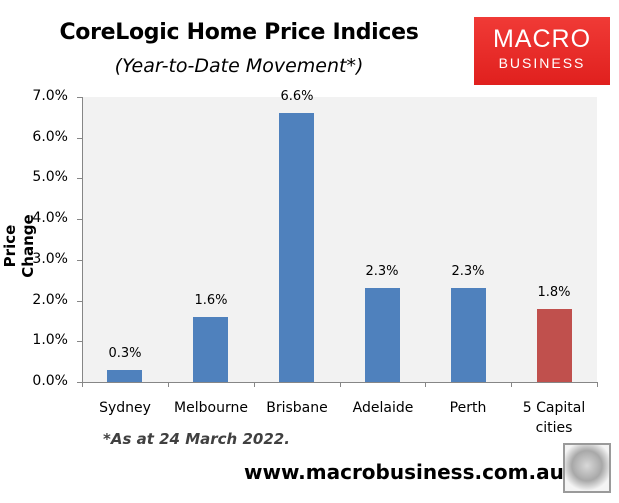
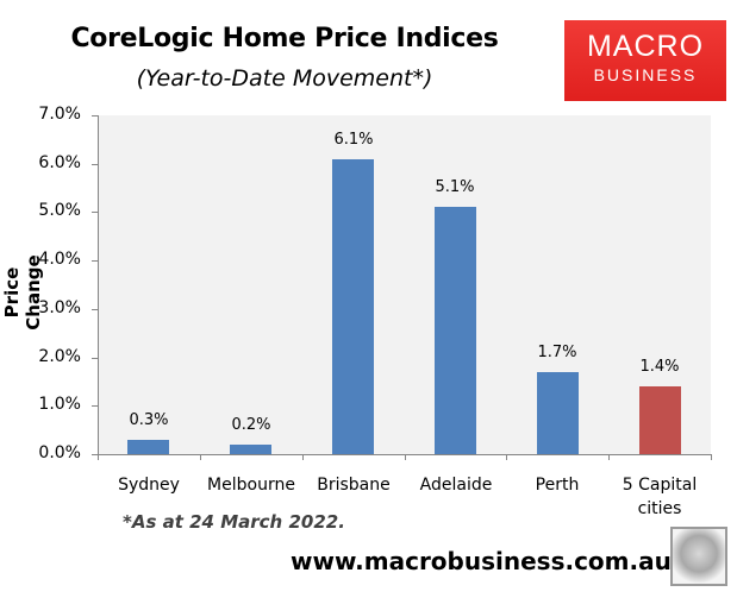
Melbourne: 1.6% -> 0.2%
Brisbane: 6.6% -> 6.1%
Adelaide: 2.3% -> 5.1%
Perth: 2.3% -> 1.7%
5 Capital cities: 1.8% -> 1.4%
